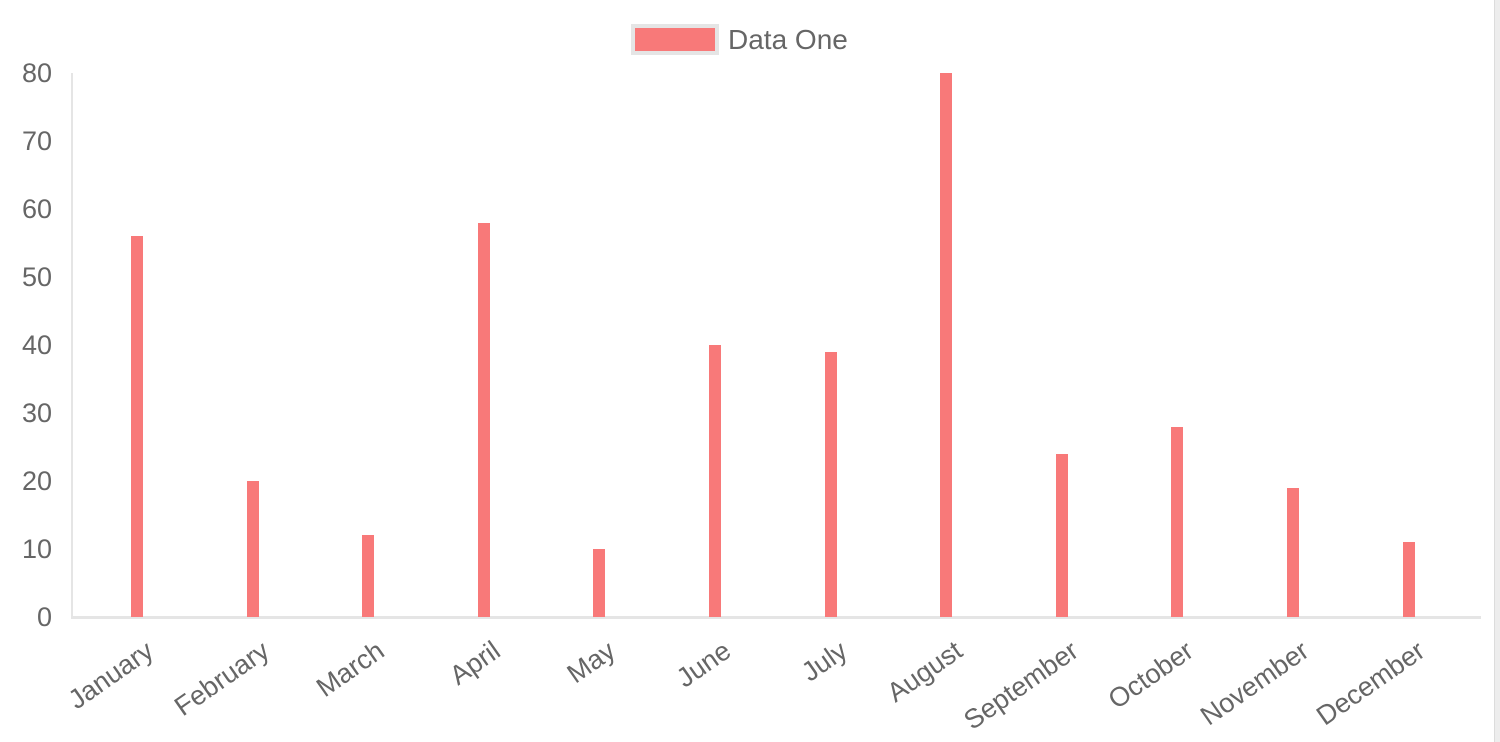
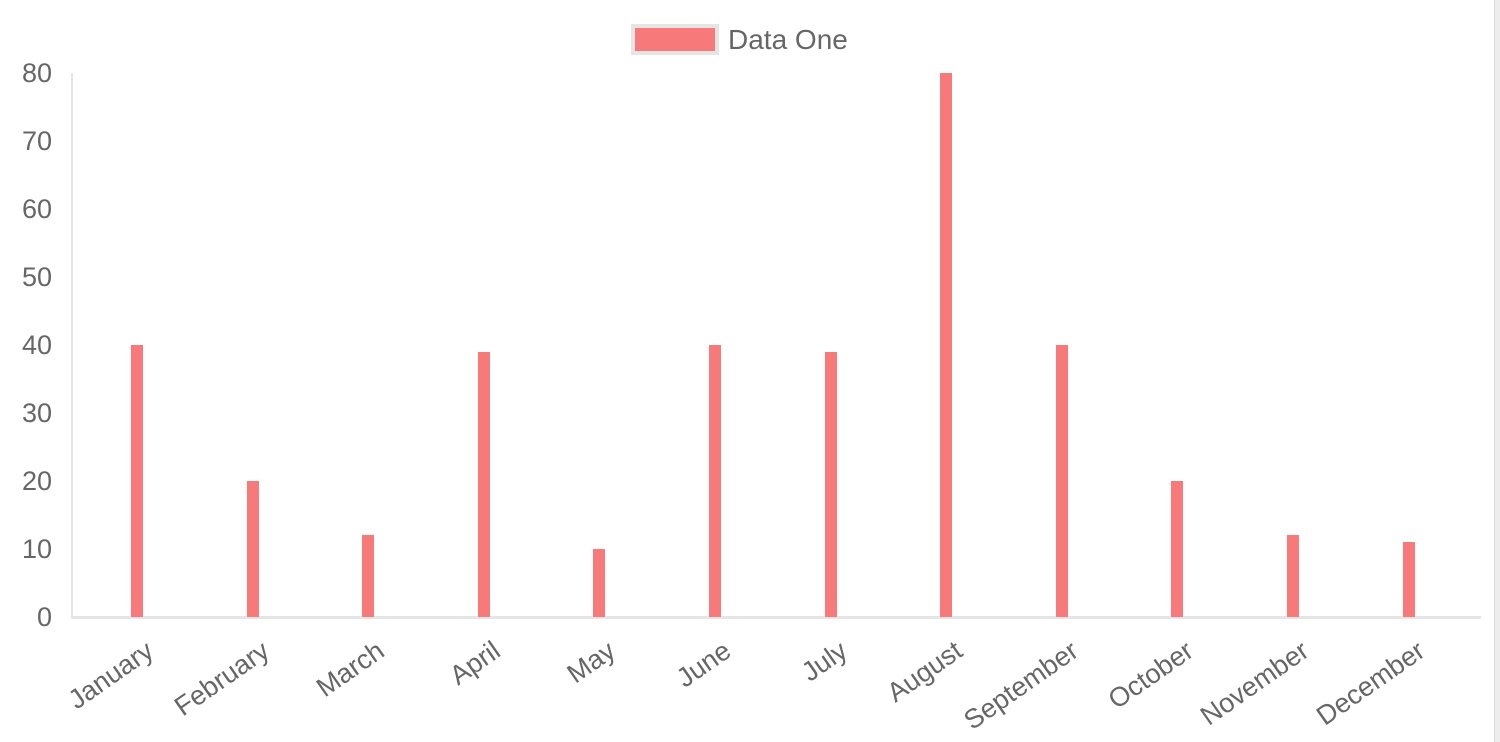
January: 56 -> 40
April: 58 -> 39
September: 24 -> 40
October: 28 -> 20
November: 19 -> 12
